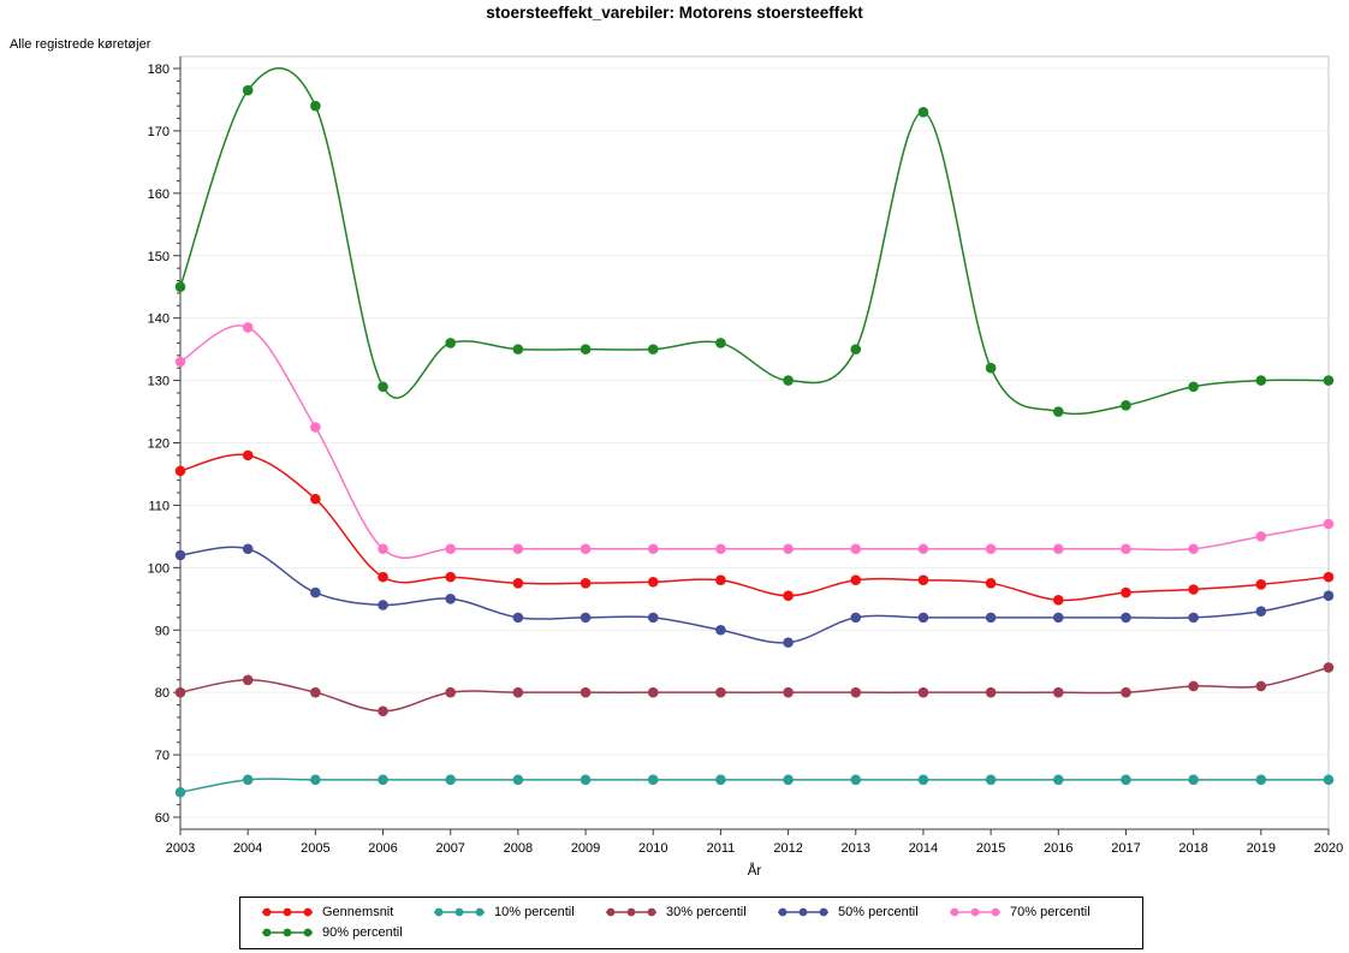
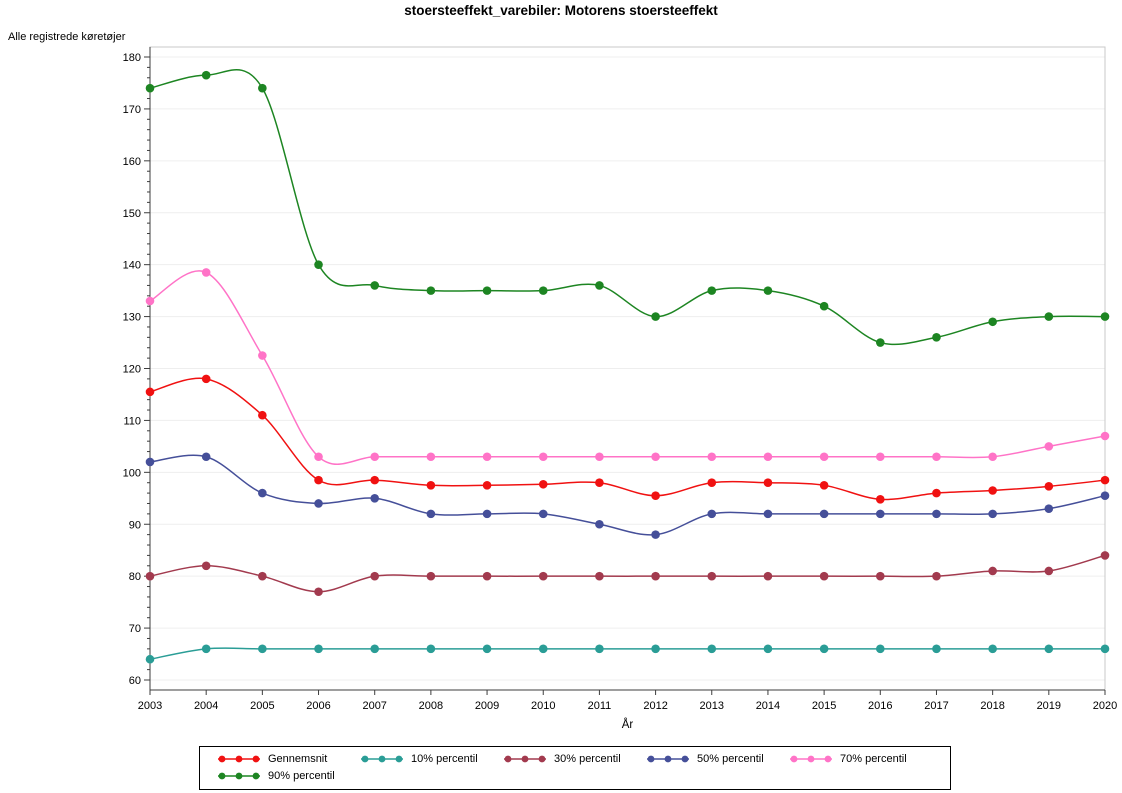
90% percentil/2003: 145 -> 174
90% percentil/2006: 129 -> 140
90% percentil/2014: 173 -> 135
